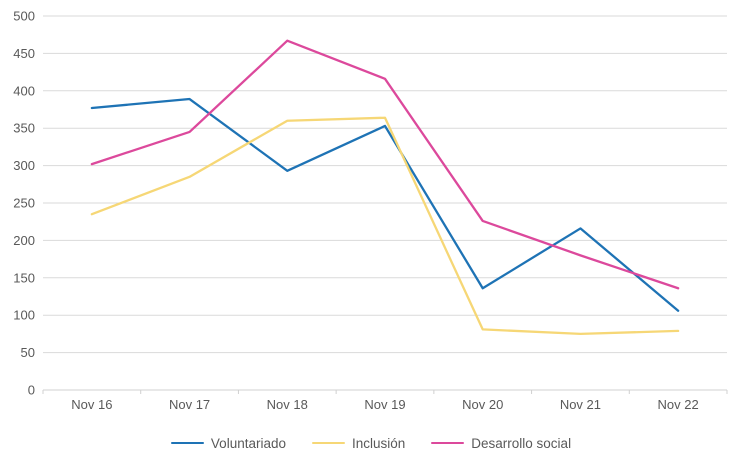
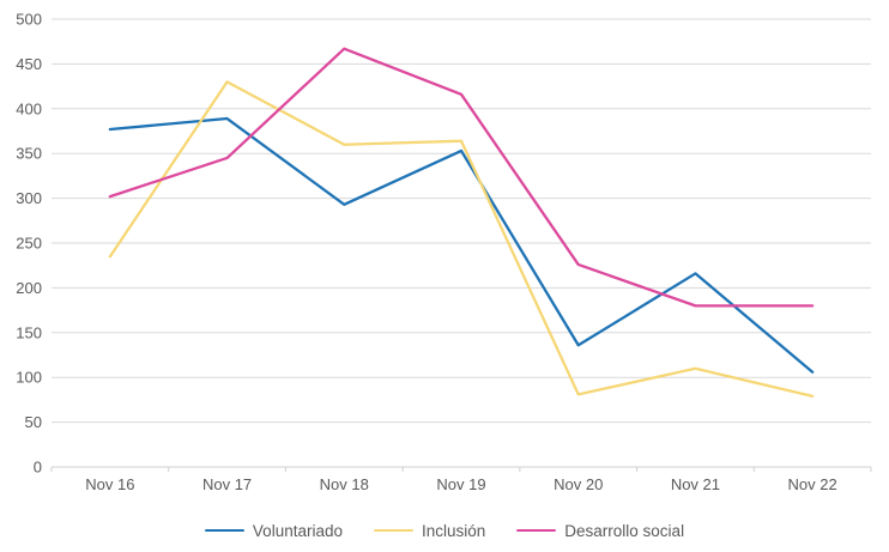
Inclusión/Nov 17: 280 -> 430
Inclusión/Nov 21: 80 -> 110
Desarrollo social/Nov 22: 140 -> 180
